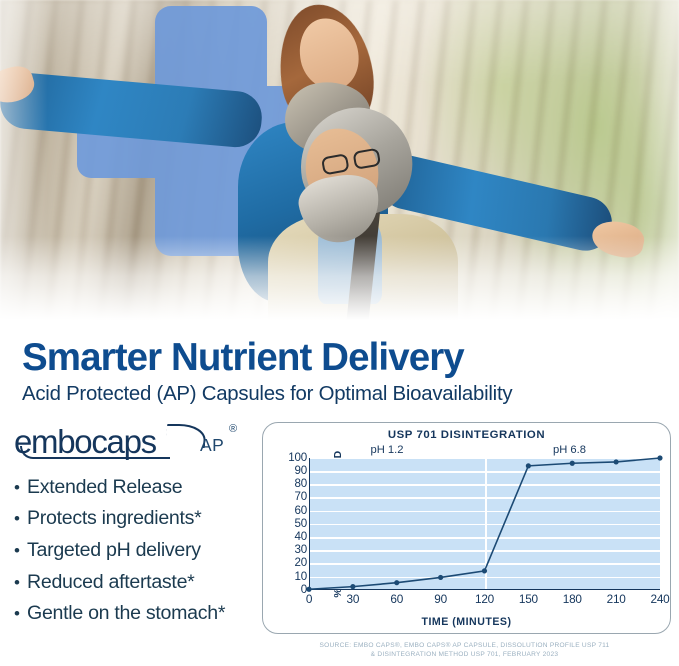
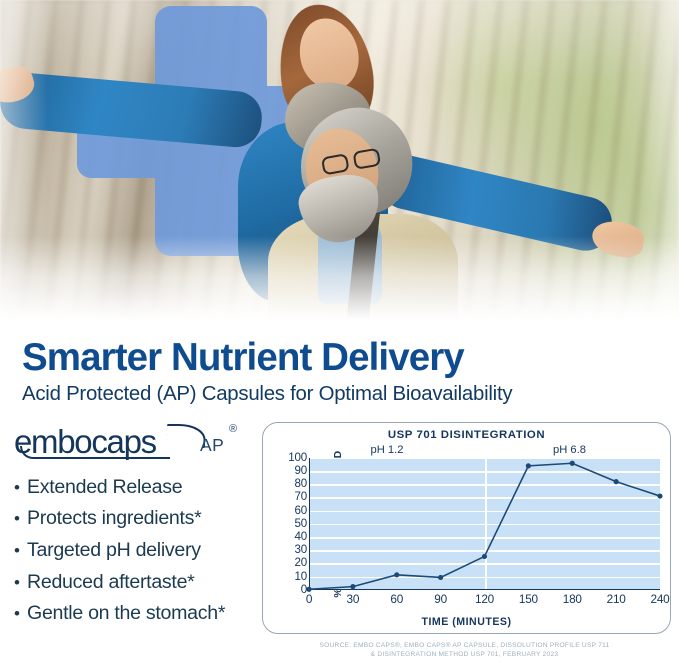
60: 5 -> 11
120: 14 -> 25
210: 97 -> 82
240: 100 -> 71
